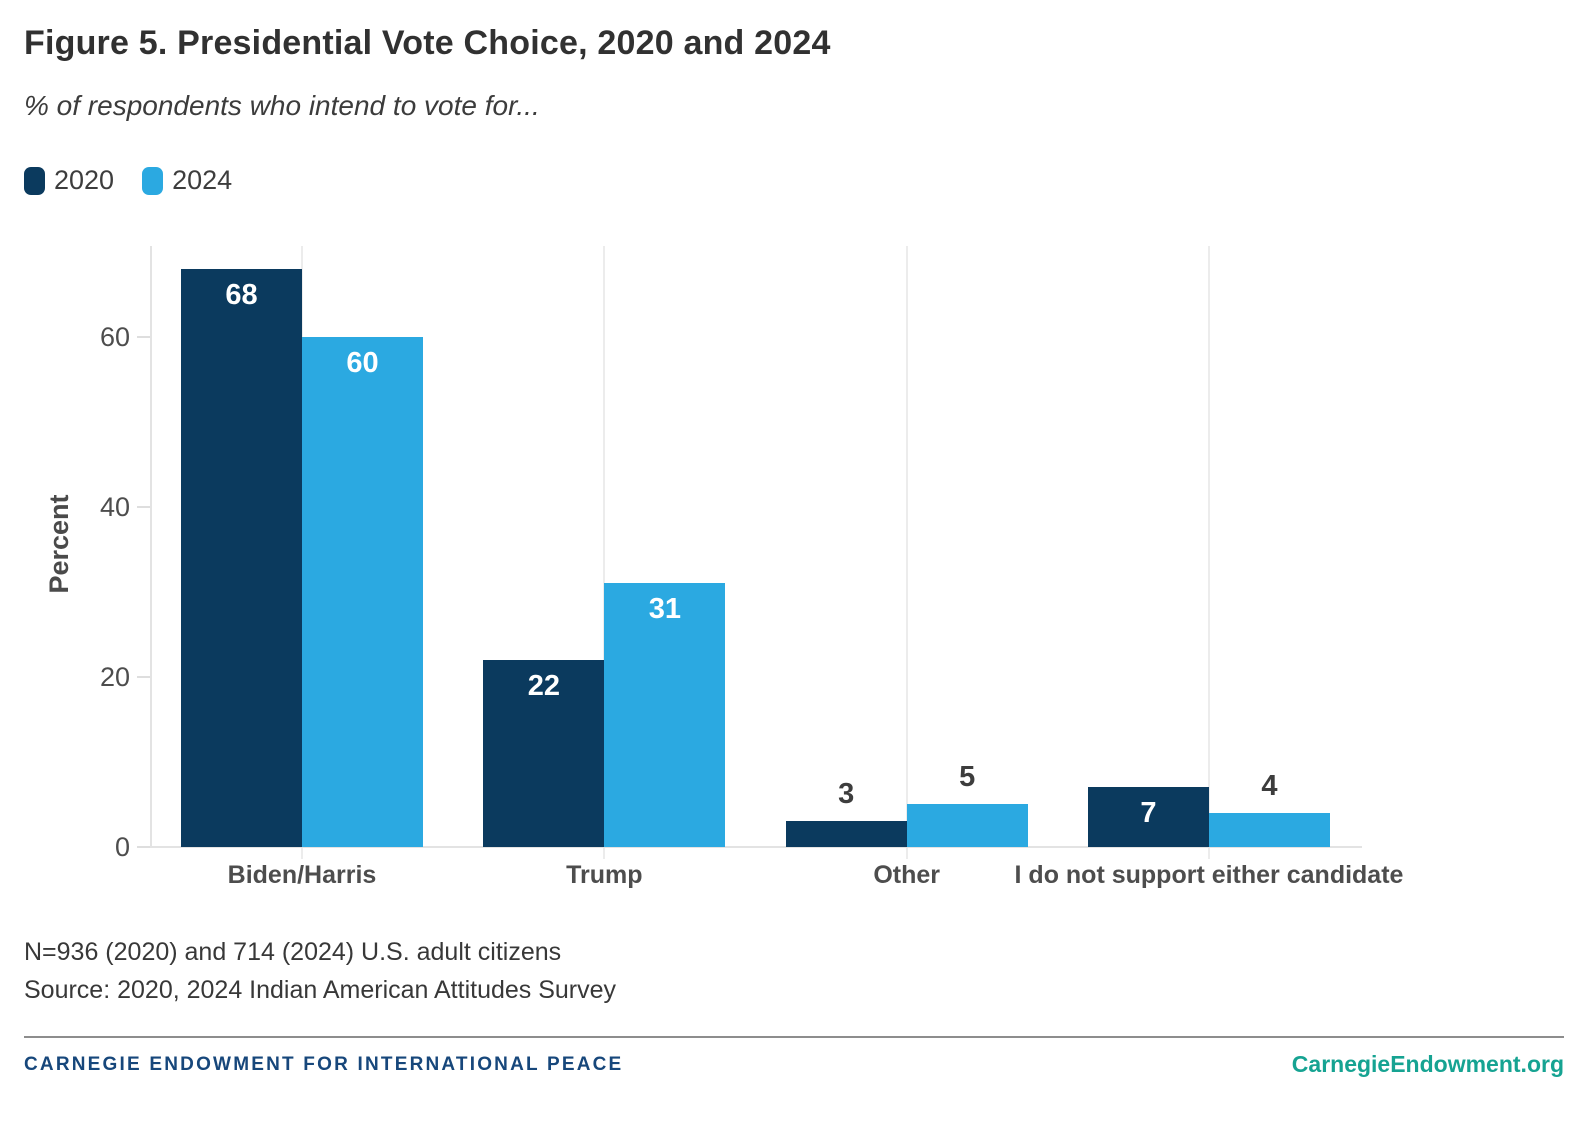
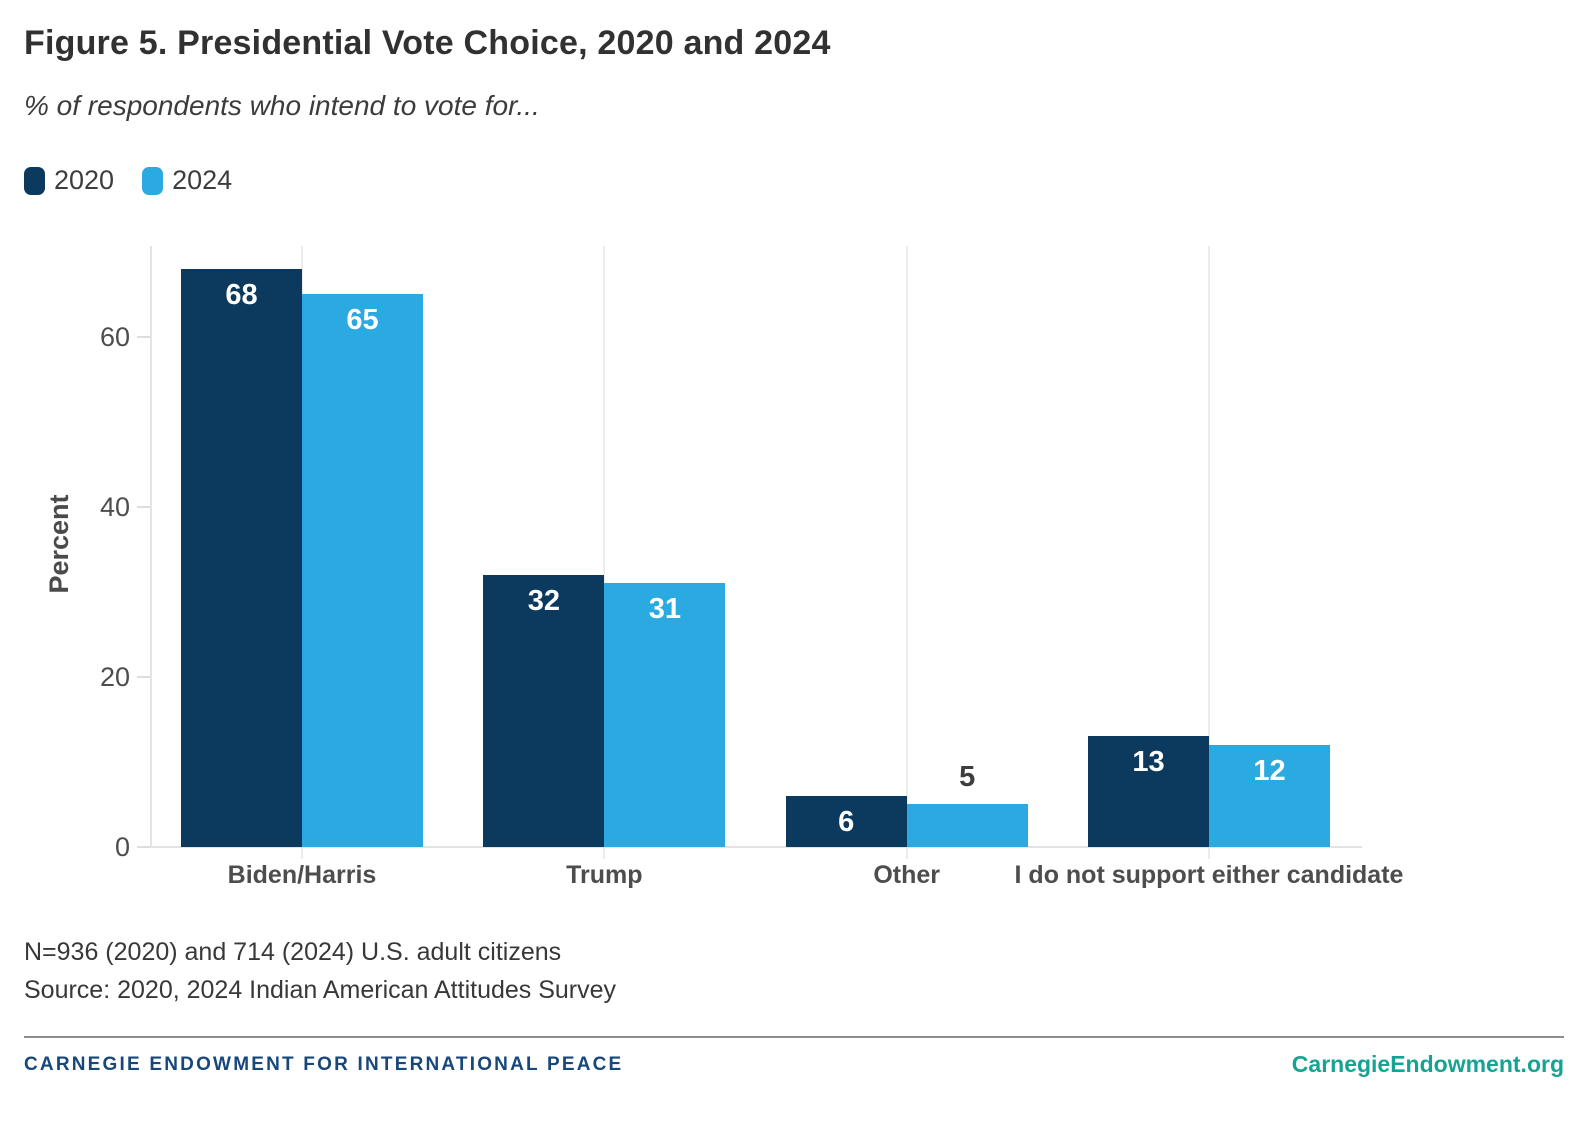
2024/Biden/Harris: 60 -> 65
2020/Trump: 22 -> 32
2020/Other: 3 -> 6
2020/I do not support either candidate: 7 -> 13
2024/I do not support either candidate: 4 -> 12
